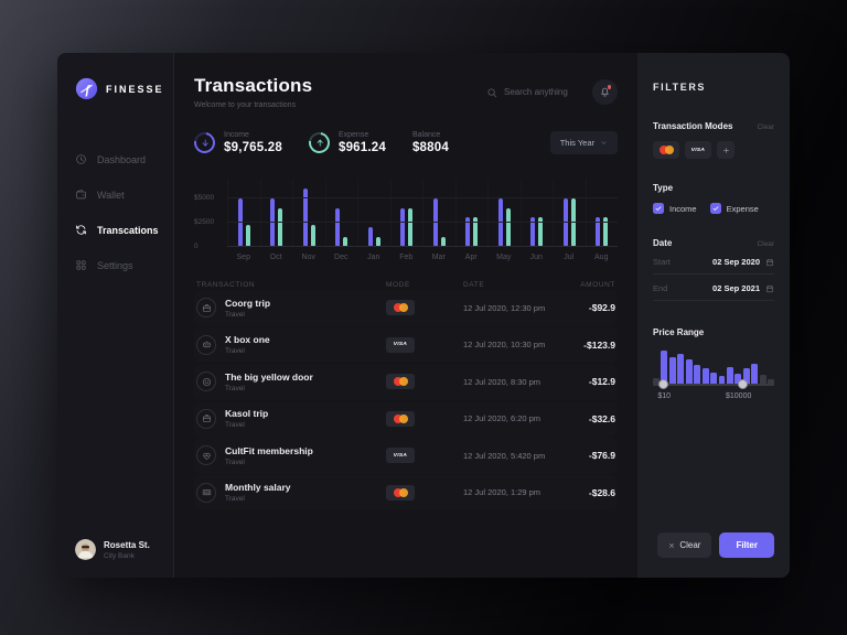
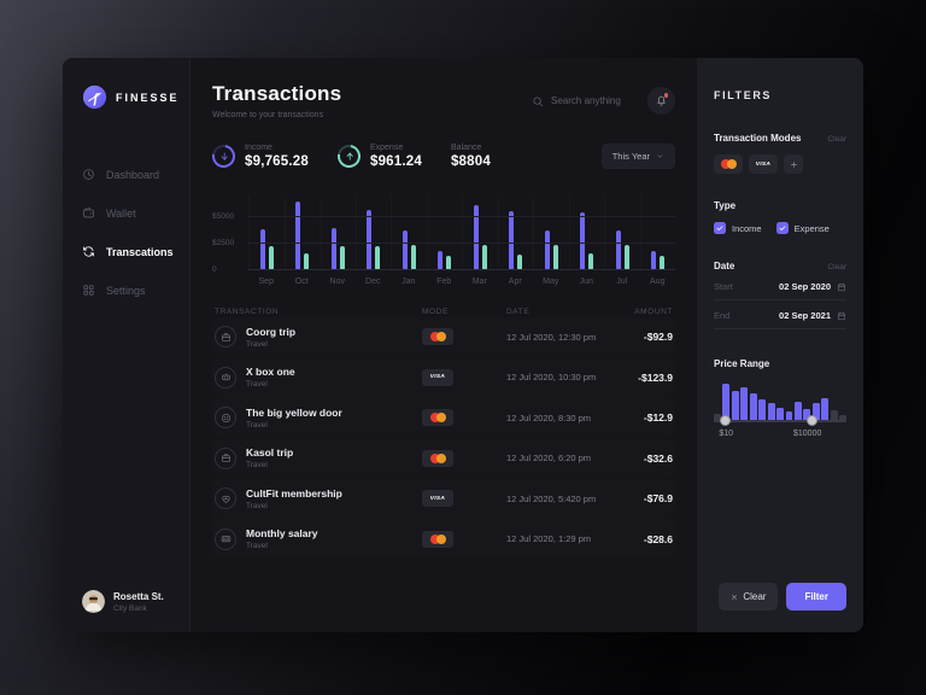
Income/Sep: $5000 -> $4000
Income/Oct: $5000 -> $6000
Expense/Oct: $4000 -> $2000
Income/Nov: $6000 -> $4000
Income/Dec: $4000 -> $6000
Expense/Dec: $1000 -> $2000
Income/Jan: $2000 -> $4000
Expense/Jan: $1000 -> $2000
Income/Feb: $4000 -> $2000
Expense/Feb: $4000 -> $1000
Income/Mar: $5000 -> $6000
Expense/Mar: $1000 -> $2000
Income/Apr: $3000 -> $6000
Expense/Apr: $3000 -> $2000
Income/May: $5000 -> $4000
Expense/May: $4000 -> $2000
Income/Jun: $3000 -> $5000
Expense/Jun: $3000 -> $2000
Income/Jul: $5000 -> $4000
Expense/Jul: $5000 -> $2000
Income/Aug: $3000 -> $2000
Expense/Aug: $3000 -> $1000
